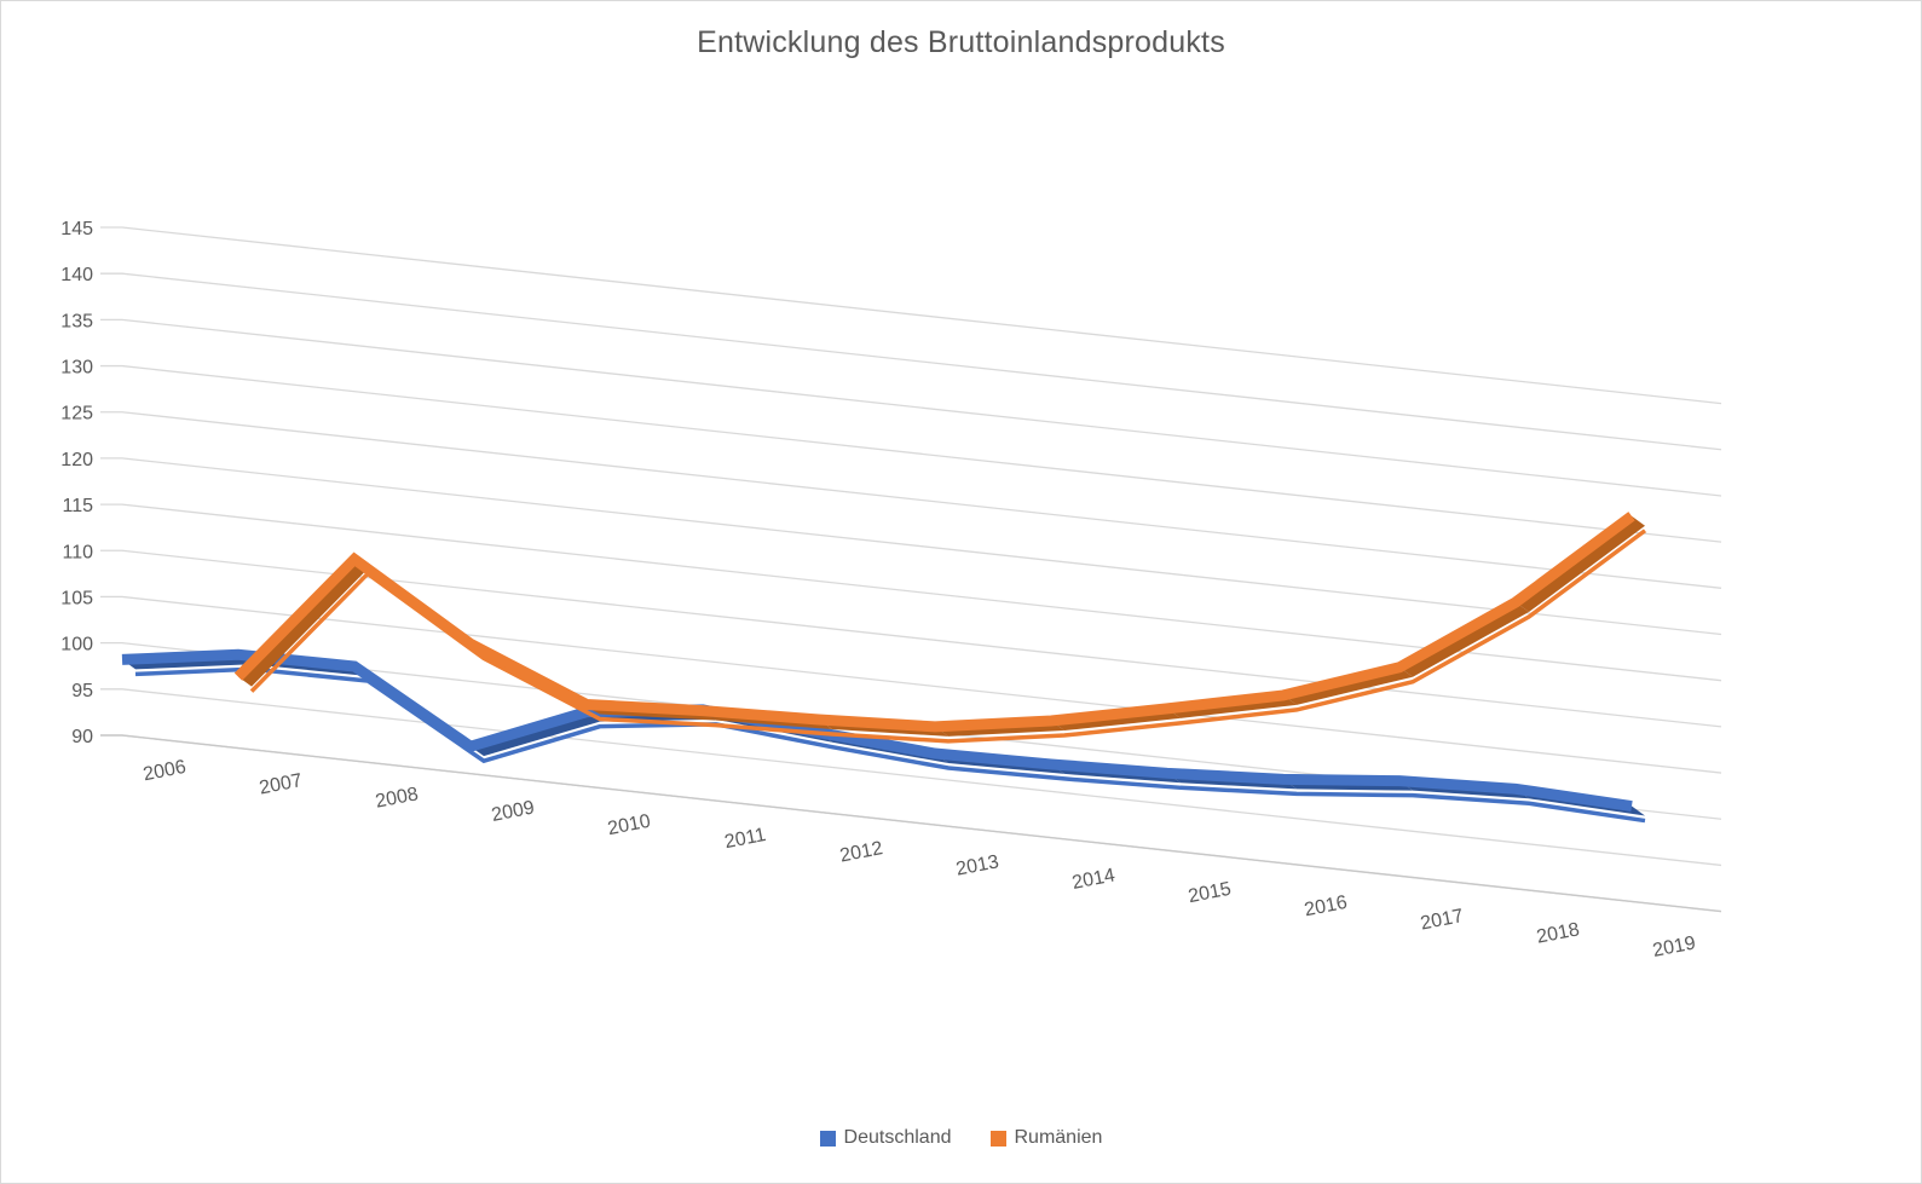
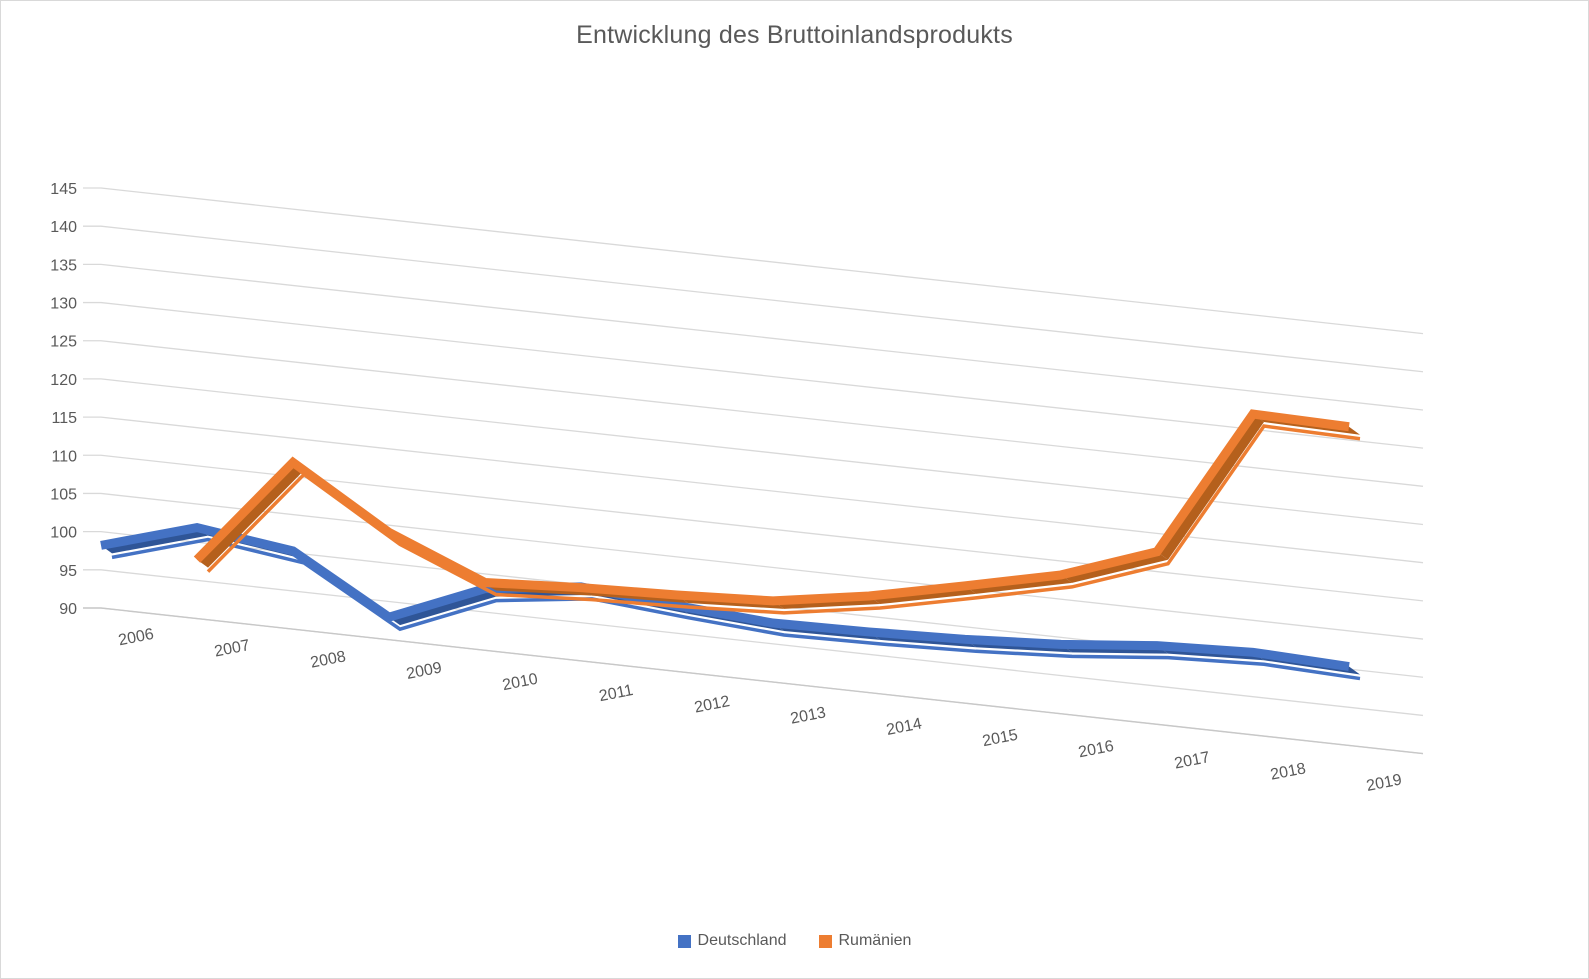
Deutschland/2007: 100 -> 102
Rumänien/2018: 122 -> 133
